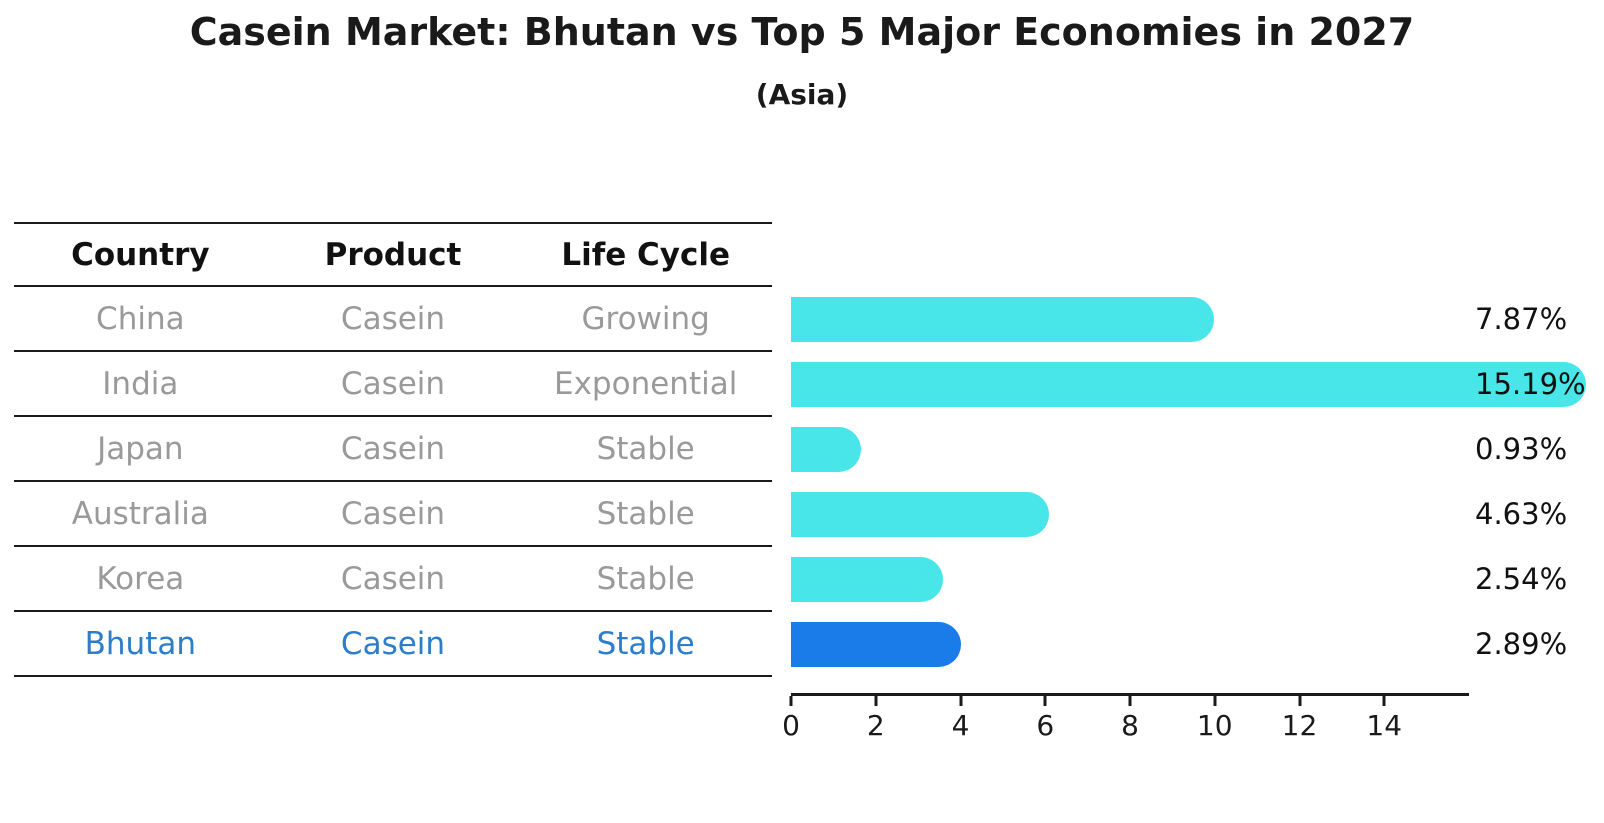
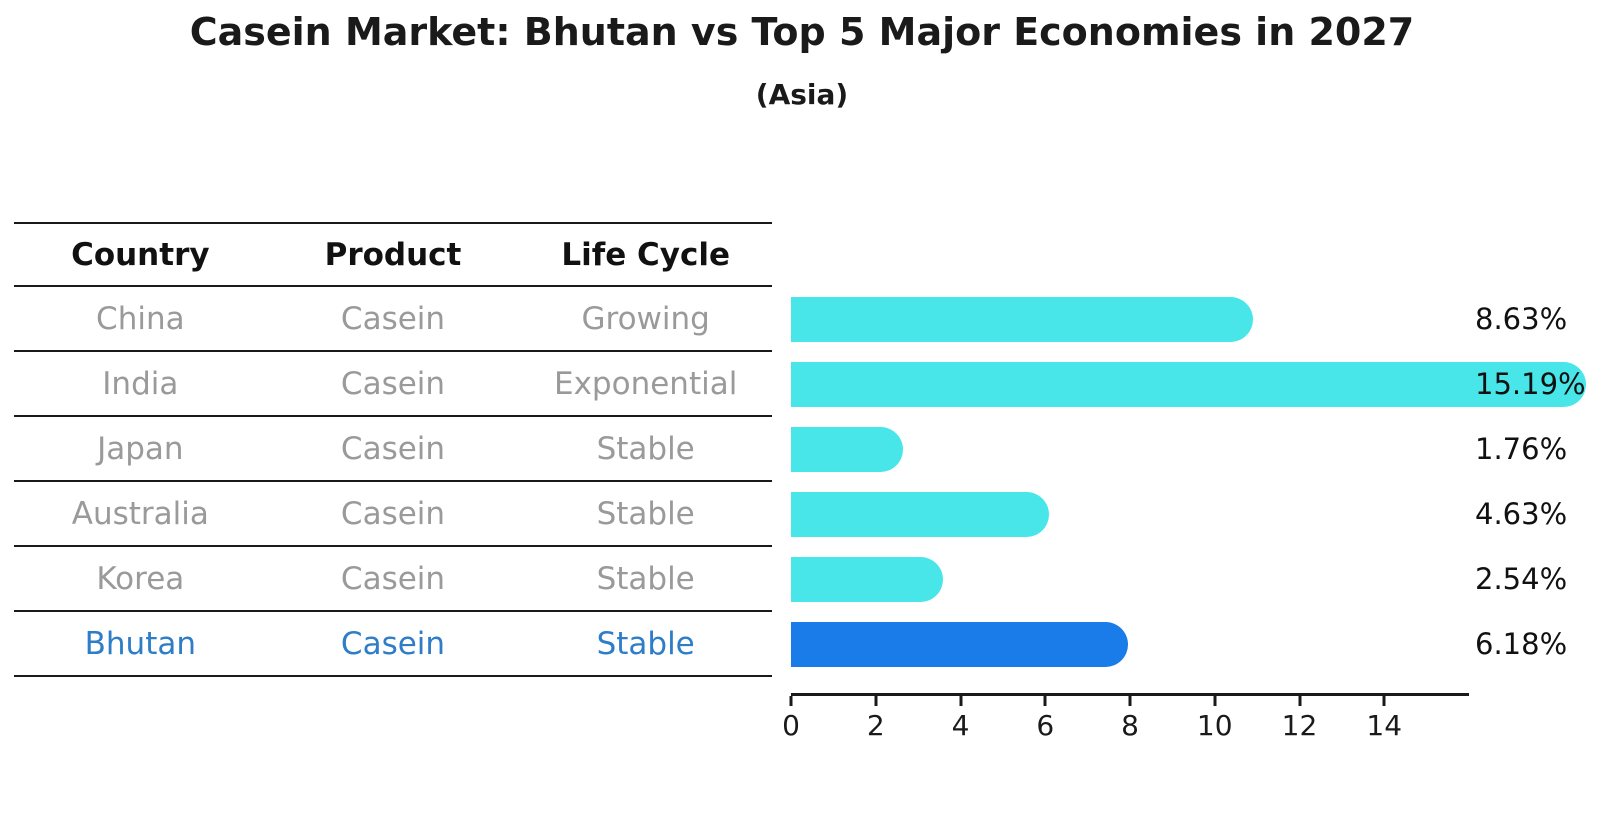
China: 7.87% -> 8.63%
Japan: 0.93% -> 1.76%
Bhutan: 2.89% -> 6.18%
